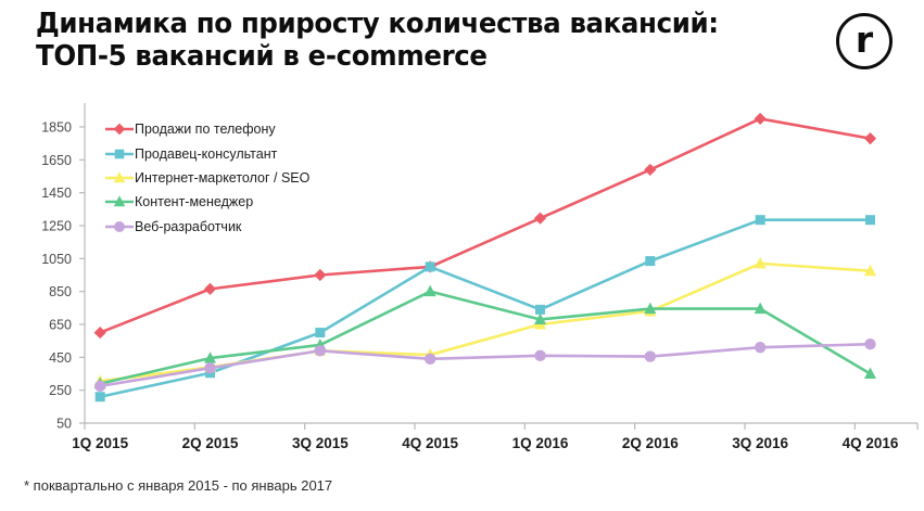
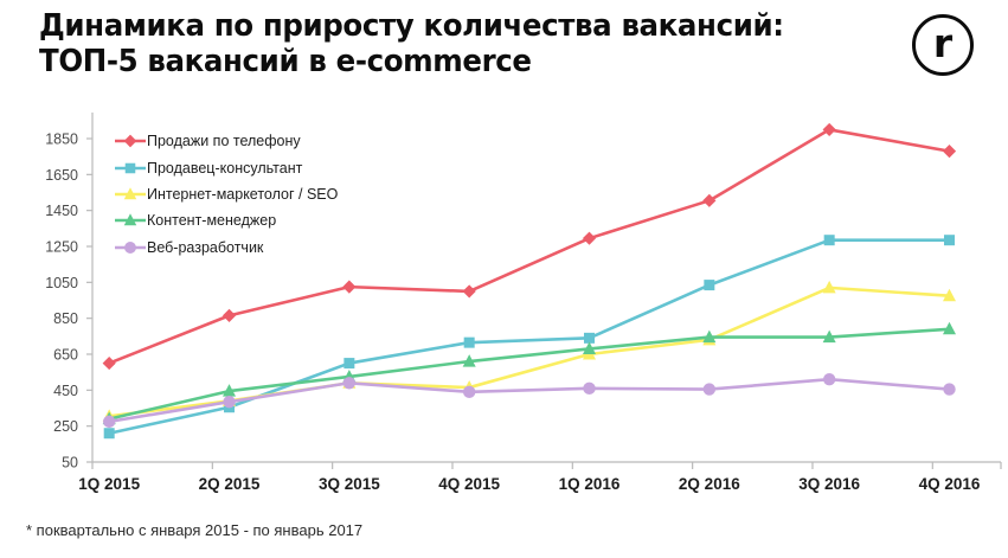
Продажи по телефону/3Q 2015: 950 -> 1020
Продавец-консультант/4Q 2015: 1000 -> 720
Контент-менеджер/4Q 2015: 850 -> 610
Продажи по телефону/2Q 2016: 1590 -> 1500
Контент-менеджер/4Q 2016: 350 -> 790
Веб-разработчик/4Q 2016: 530 -> 460
